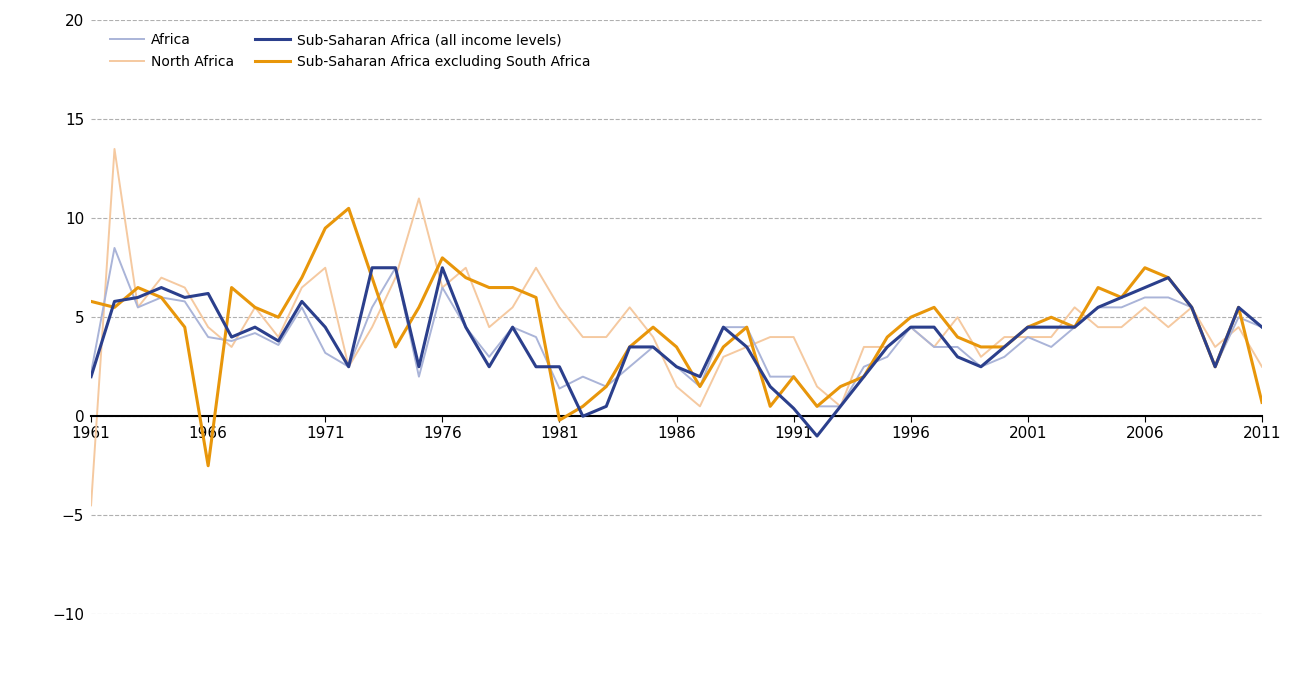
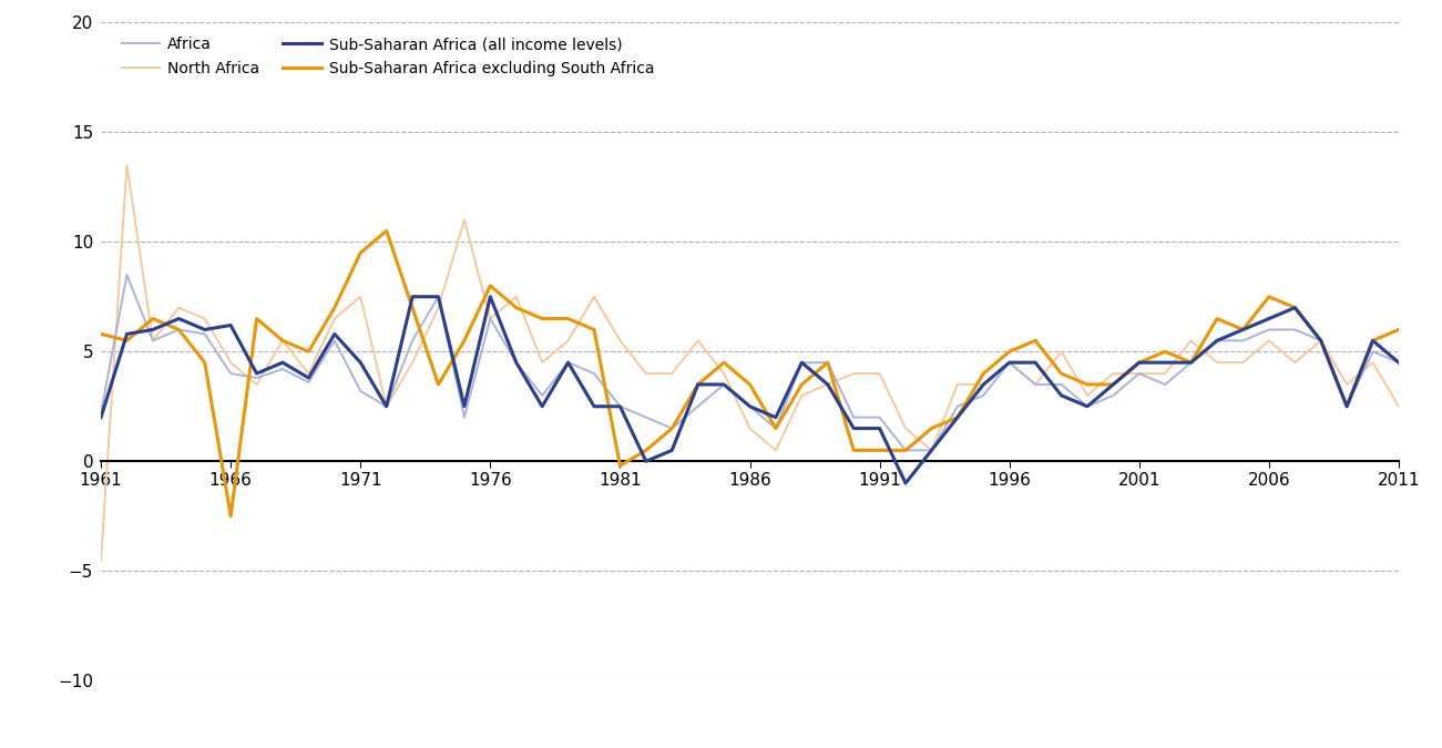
Africa/1981: 1.4 -> 2.5
Sub-Saharan Africa (all income levels)/1991: 0.4 -> 1.5
Sub-Saharan Africa excluding South Africa/1991: 2.0 -> 0.5
Sub-Saharan Africa excluding South Africa/2011: 0.7 -> 6.0
